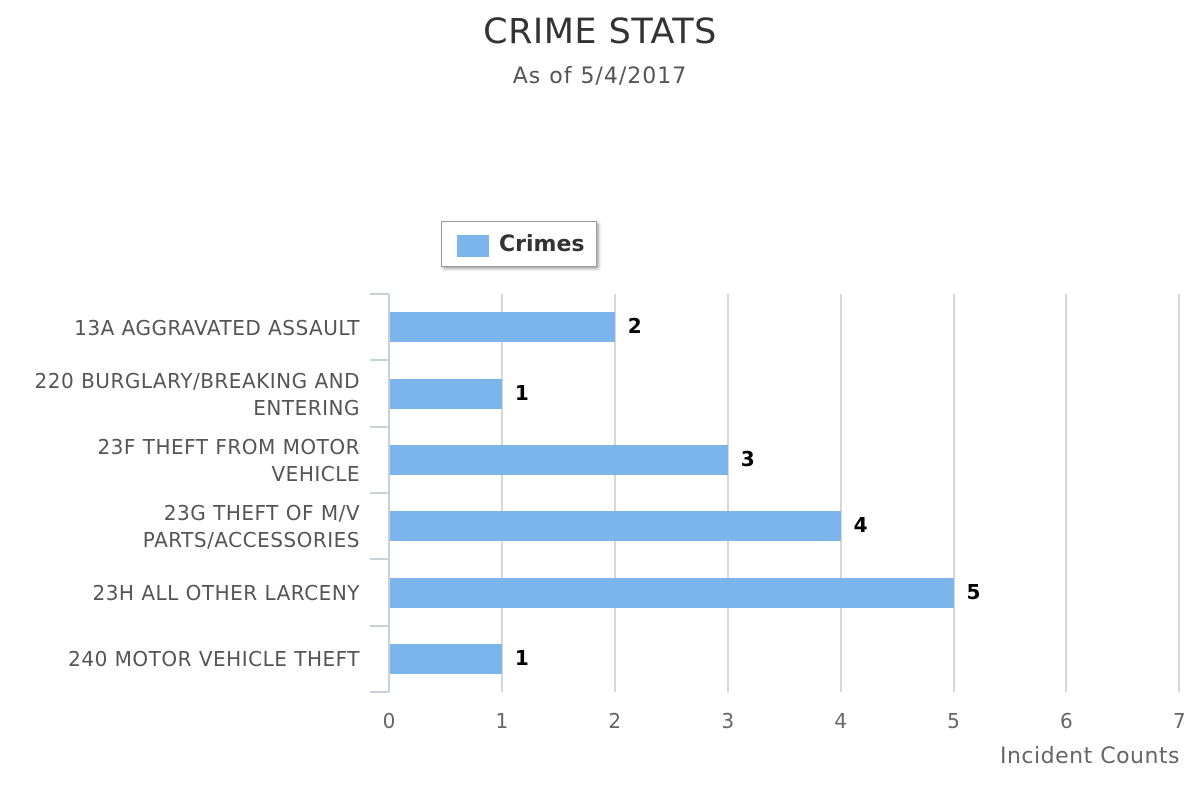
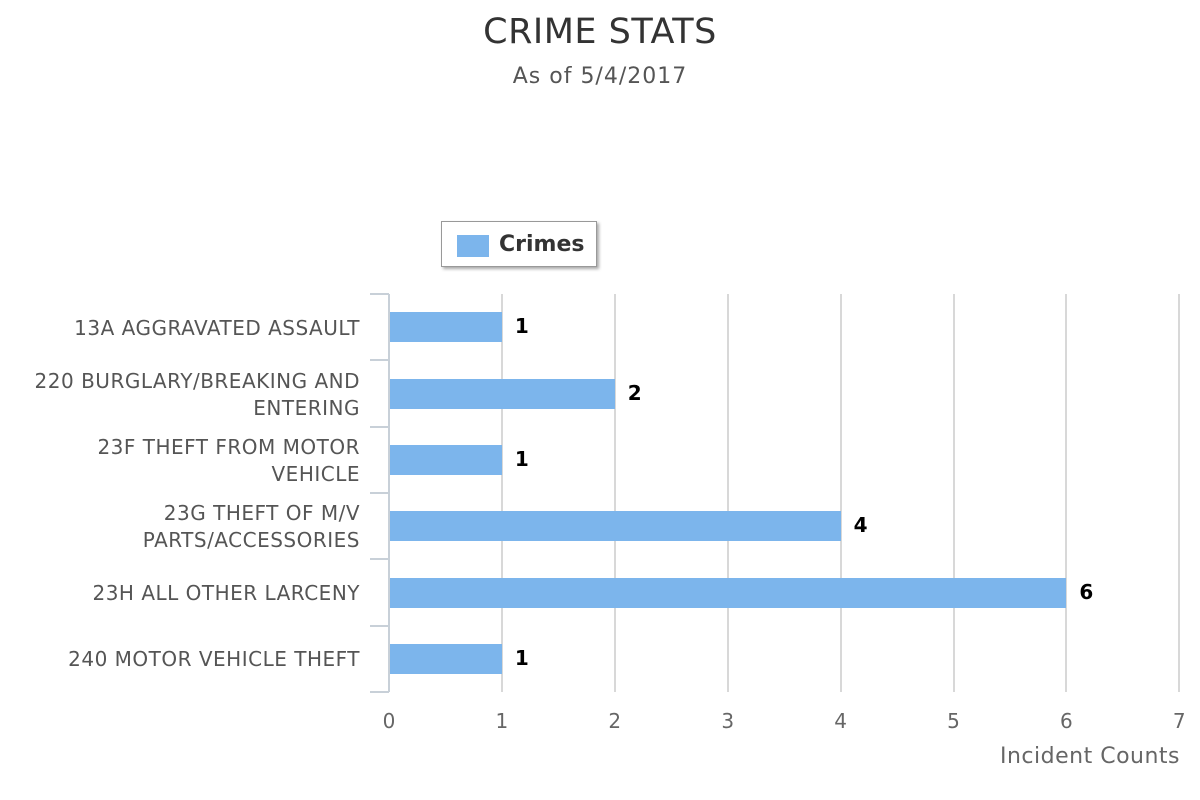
13A AGGRAVATED ASSAULT: 2 -> 1
220 BURGLARY/BREAKING AND ENTERING: 1 -> 2
23F THEFT FROM MOTOR VEHICLE: 3 -> 1
23H ALL OTHER LARCENY: 5 -> 6
